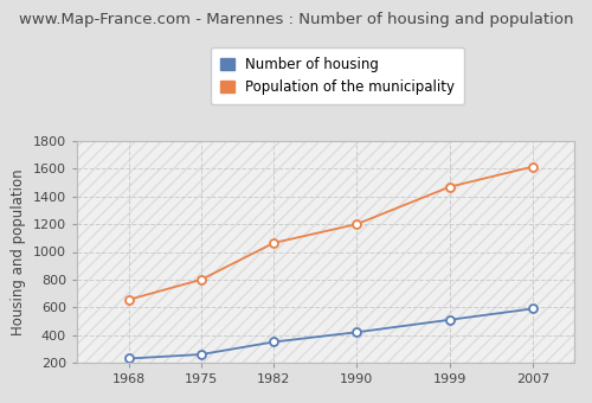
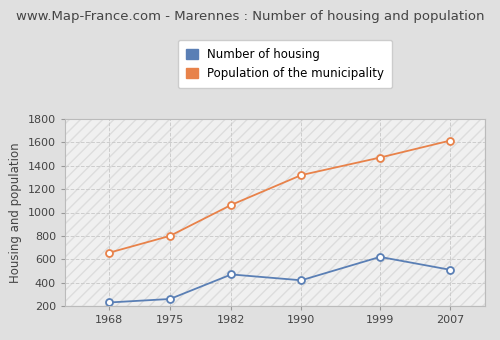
Number of housing/1982: 350 -> 470
Population of the municipality/1990: 1200 -> 1320
Number of housing/1999: 510 -> 620
Number of housing/2007: 590 -> 510
